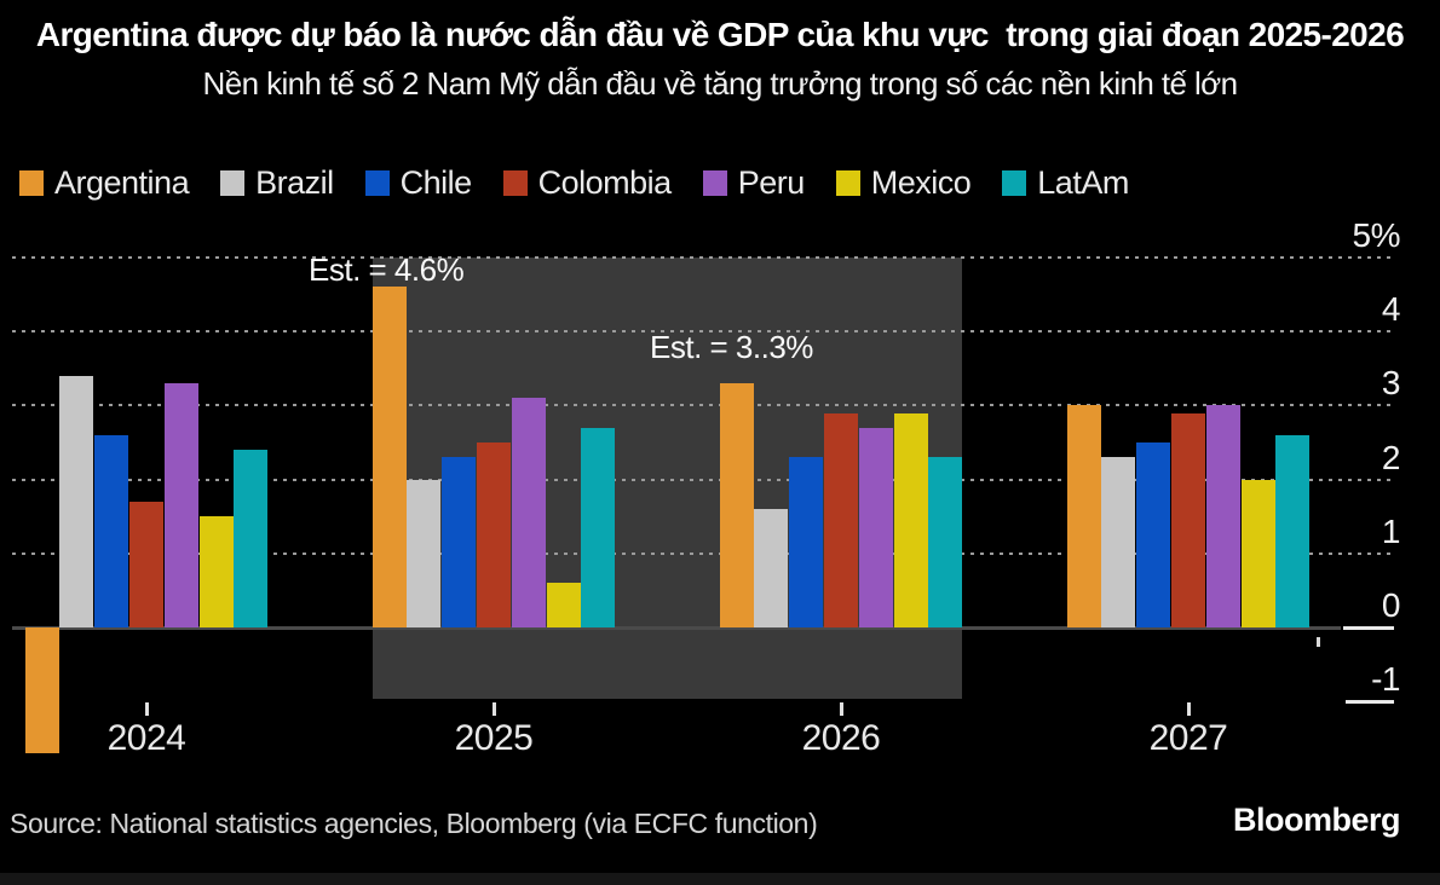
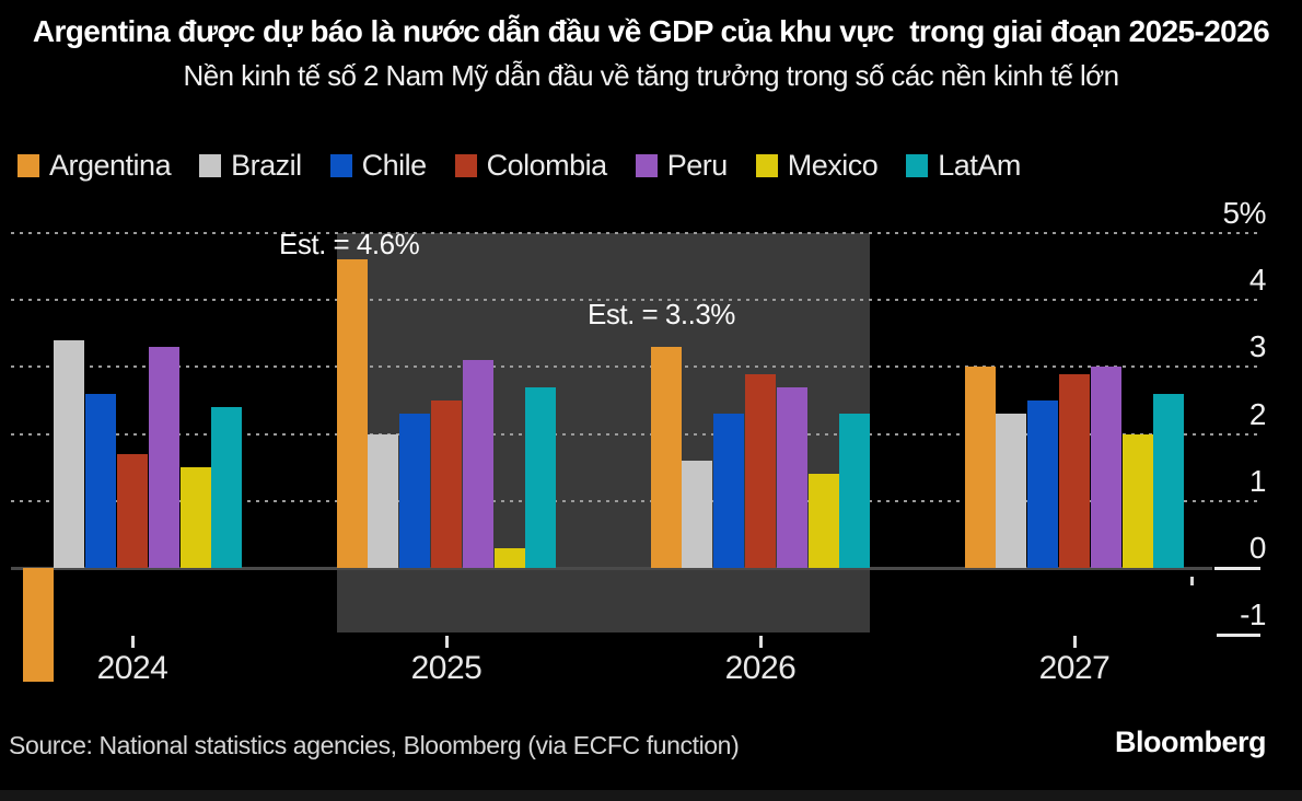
Mexico/2025: 0.6% -> 0.3%
Mexico/2026: 2.9% -> 1.4%
